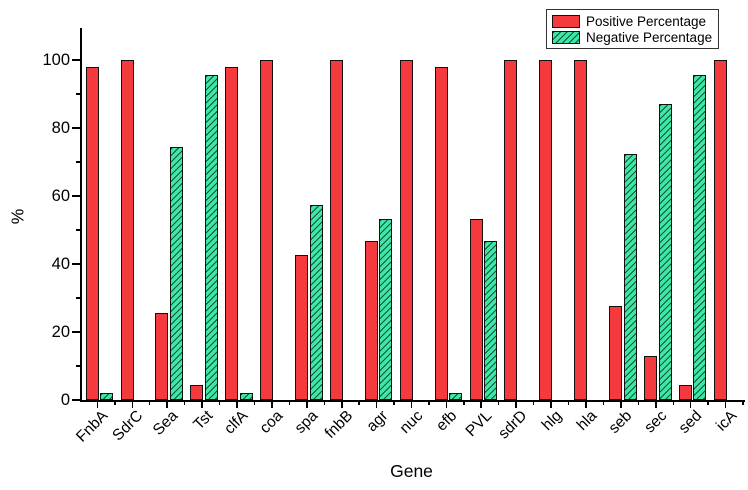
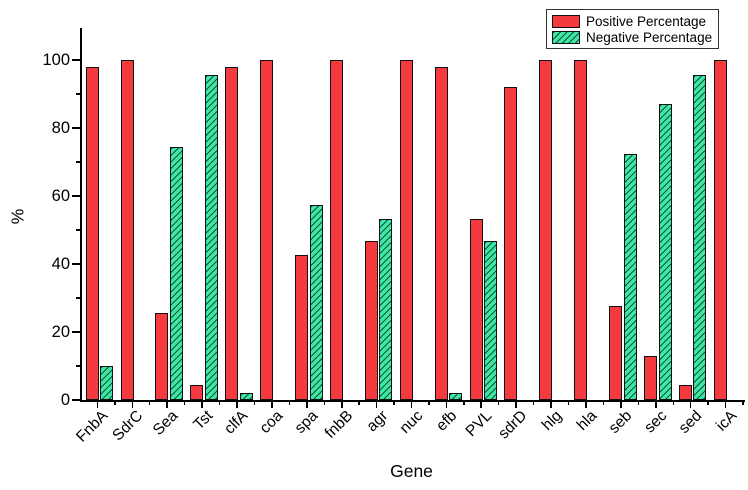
Negative Percentage/FnbA: 2 -> 10
Positive Percentage/sdrD: 100 -> 92
